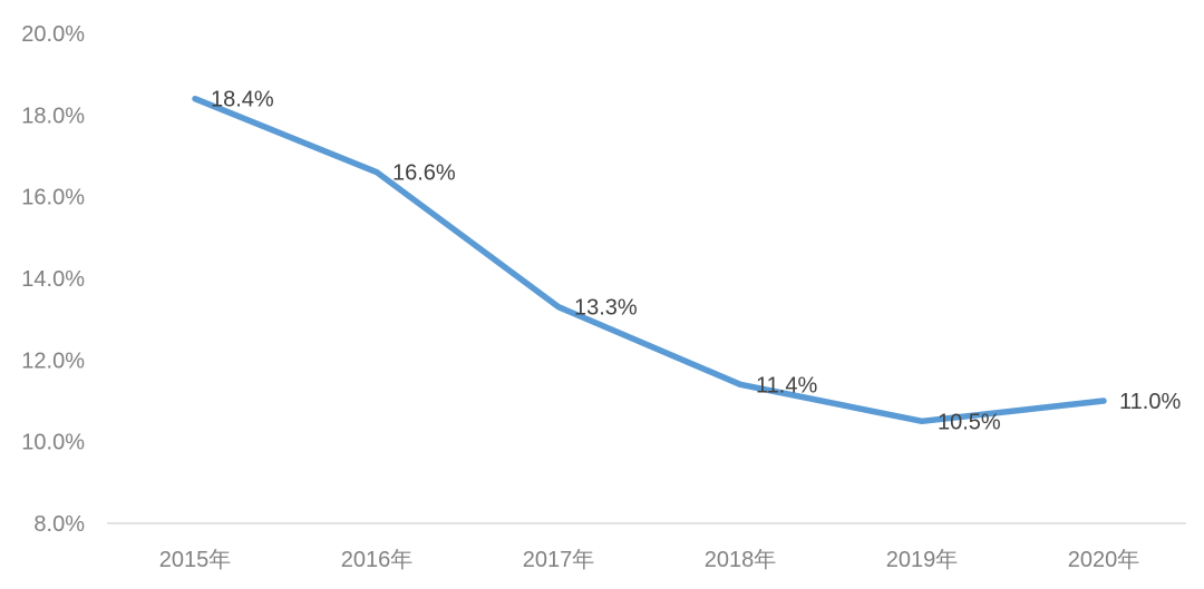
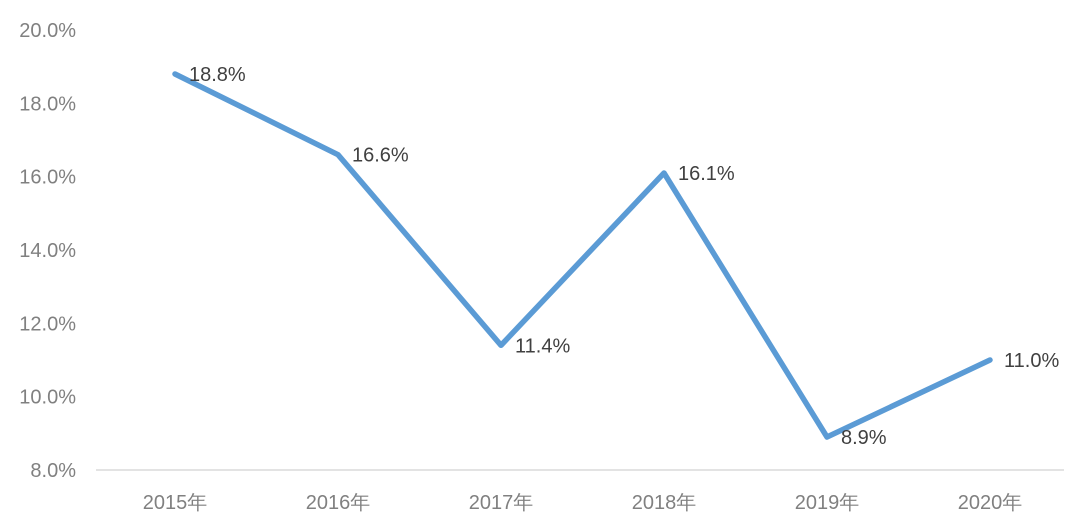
2015年: 18.4% -> 18.8%
2017年: 13.3% -> 11.4%
2018年: 11.4% -> 16.1%
2019年: 10.5% -> 8.9%
